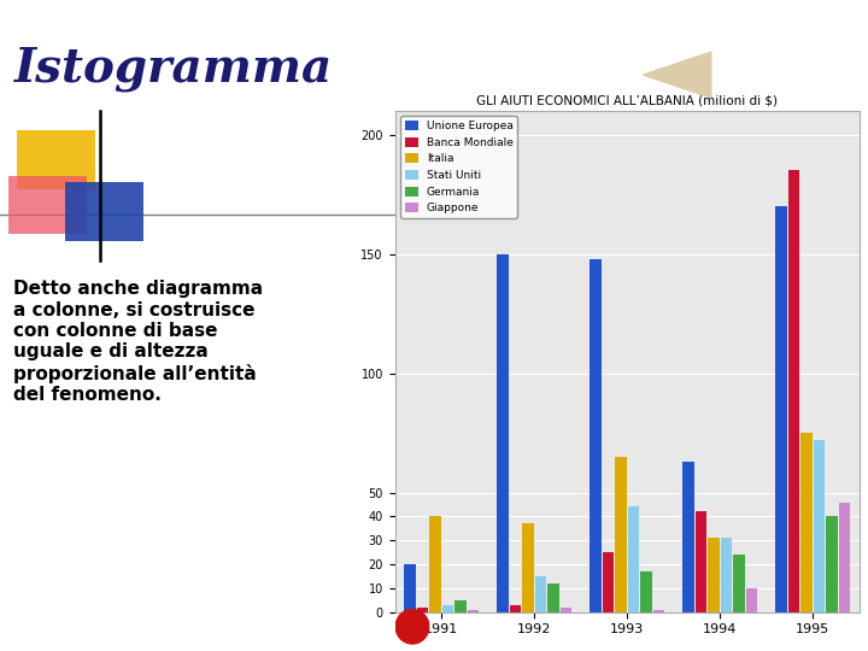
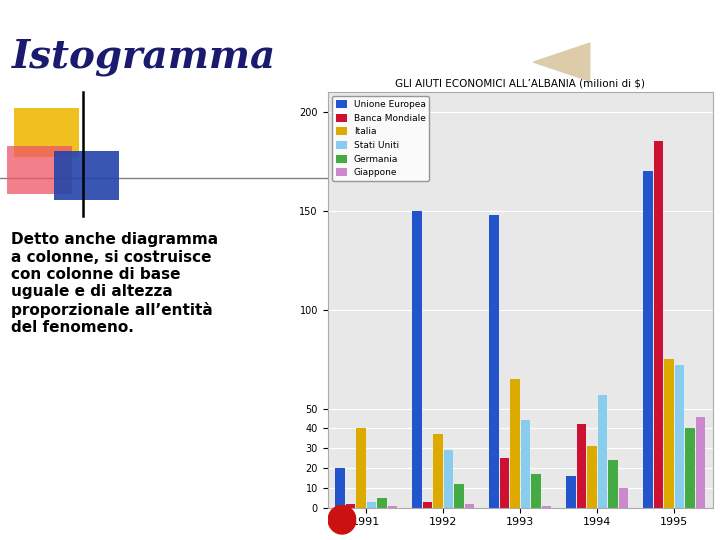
Stati Uniti/1992: 15 -> 29
Unione Europea/1994: 63 -> 16
Stati Uniti/1994: 31 -> 57
